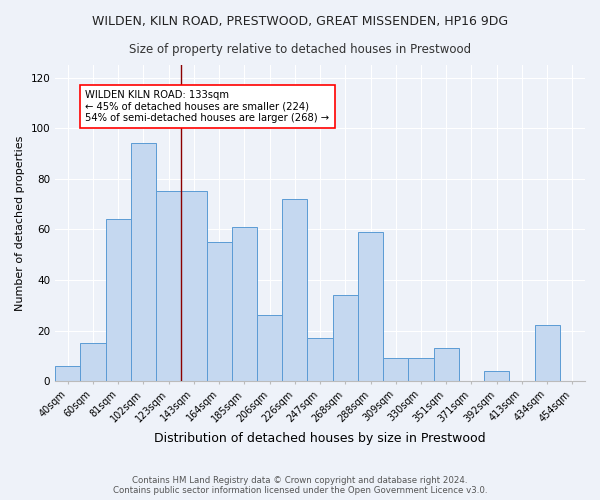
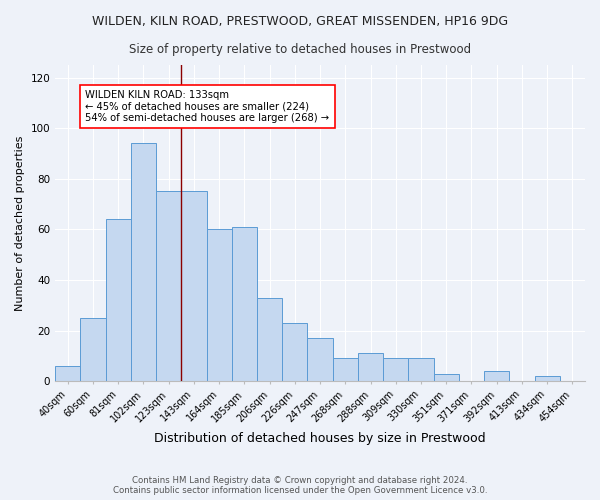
60sqm: 15 -> 25
164sqm: 55 -> 60
206sqm: 26 -> 33
226sqm: 72 -> 23
268sqm: 34 -> 9
288sqm: 59 -> 11
351sqm: 13 -> 3
434sqm: 22 -> 2
